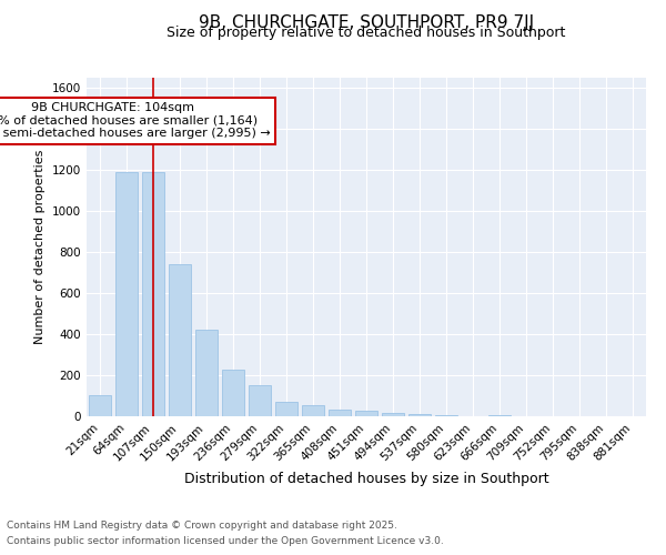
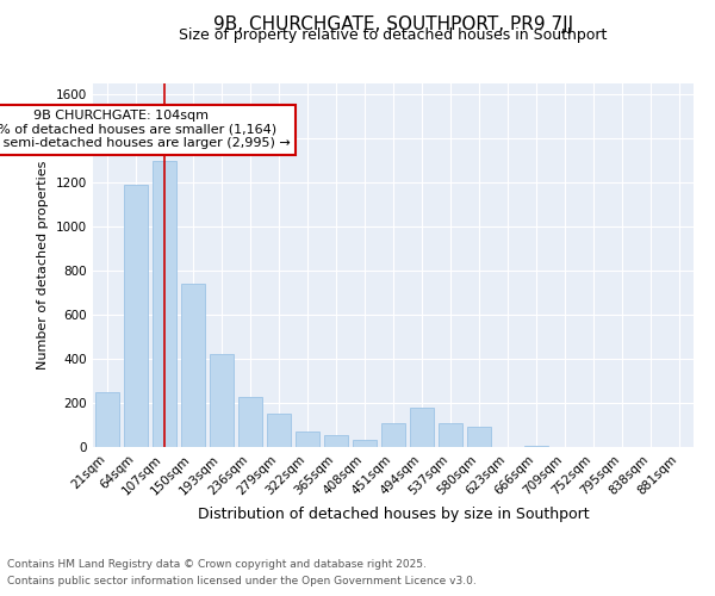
21sqm: 100 -> 250
107sqm: 1190 -> 1300
451sqm: 20 -> 110
494sqm: 20 -> 180
537sqm: 10 -> 110
580sqm: 0 -> 90
